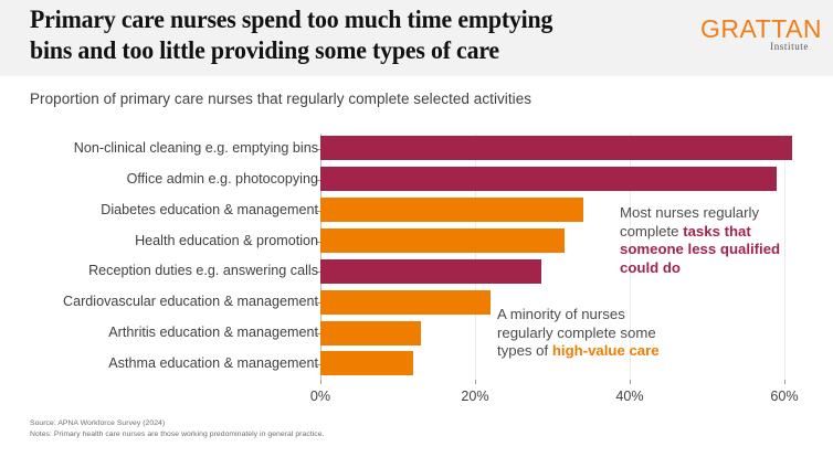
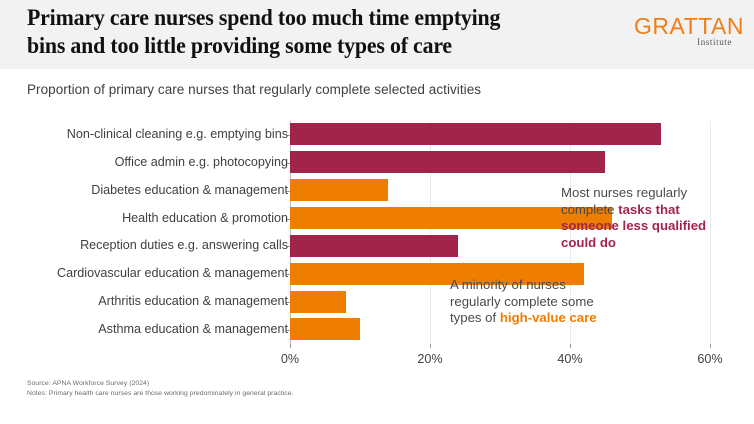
Non-clinical cleaning e.g. emptying bins: 61% -> 53%
Office admin e.g. photocopying: 59% -> 45%
Diabetes education & management: 34% -> 14%
Health education & promotion: 32% -> 46%
Reception duties e.g. answering calls: 28% -> 24%
Cardiovascular education & management: 22% -> 42%
Arthritis education & management: 13% -> 8%
Asthma education & management: 12% -> 10%
